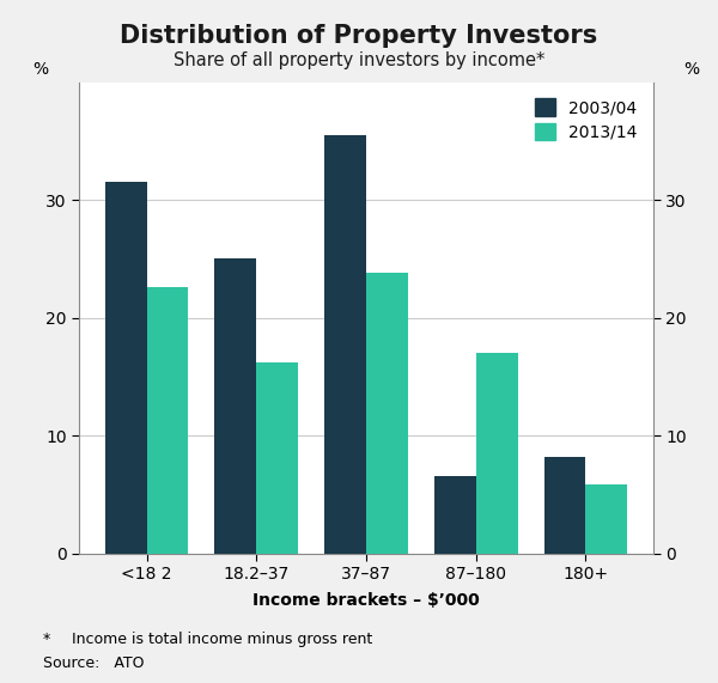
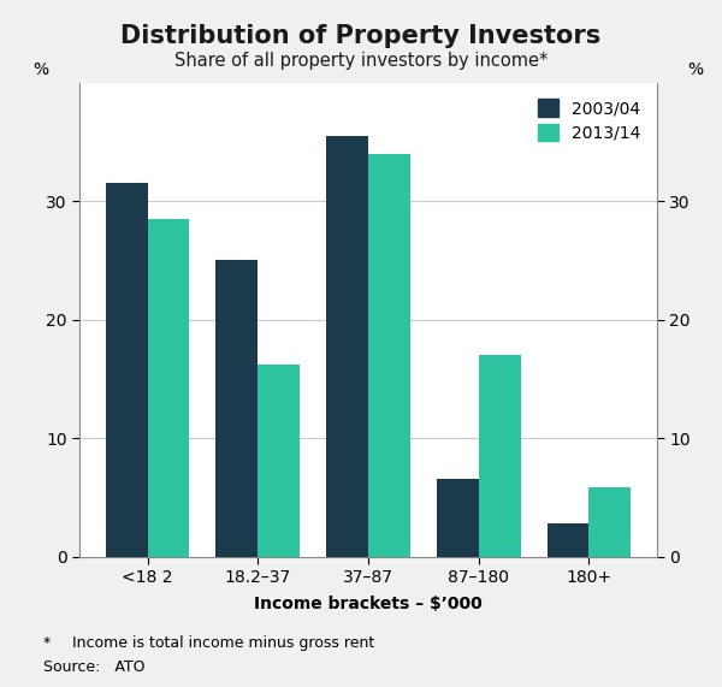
2013/14/<18 2: 22.6 -> 28.5
2013/14/37–87: 23.8 -> 34.0
2003/04/180+: 8.2 -> 2.8
